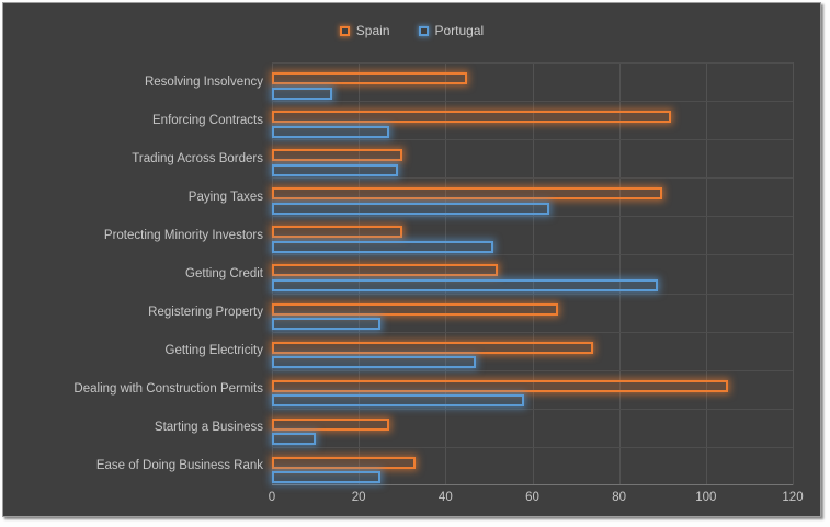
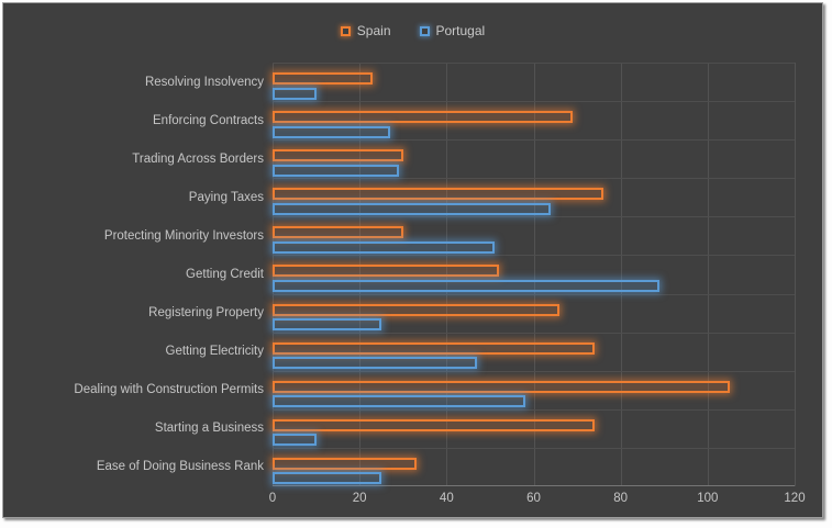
Spain/Resolving Insolvency: 45 -> 23
Portugal/Resolving Insolvency: 14 -> 10
Spain/Enforcing Contracts: 92 -> 69
Spain/Paying Taxes: 90 -> 76
Spain/Starting a Business: 27 -> 74
